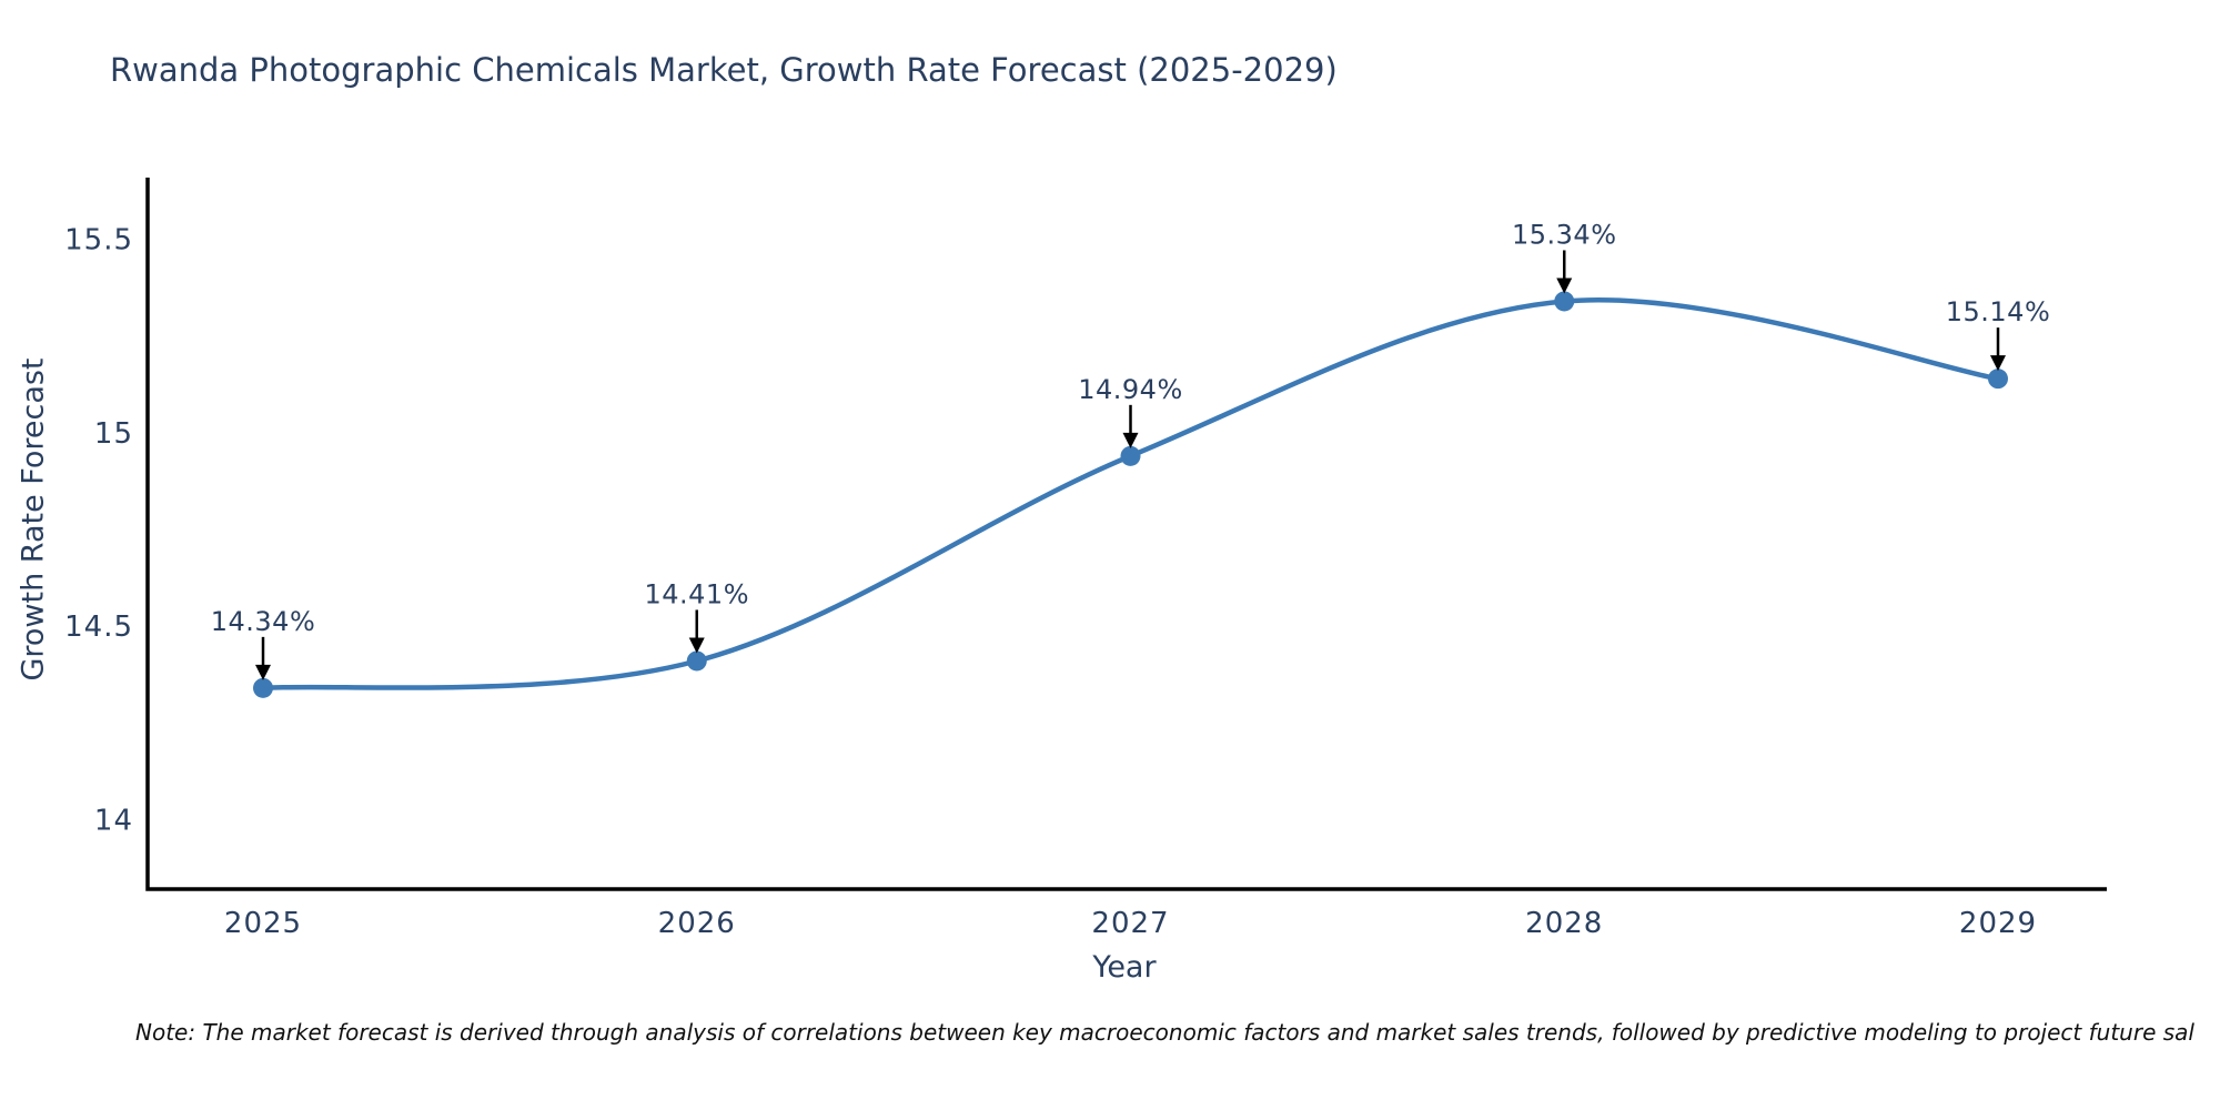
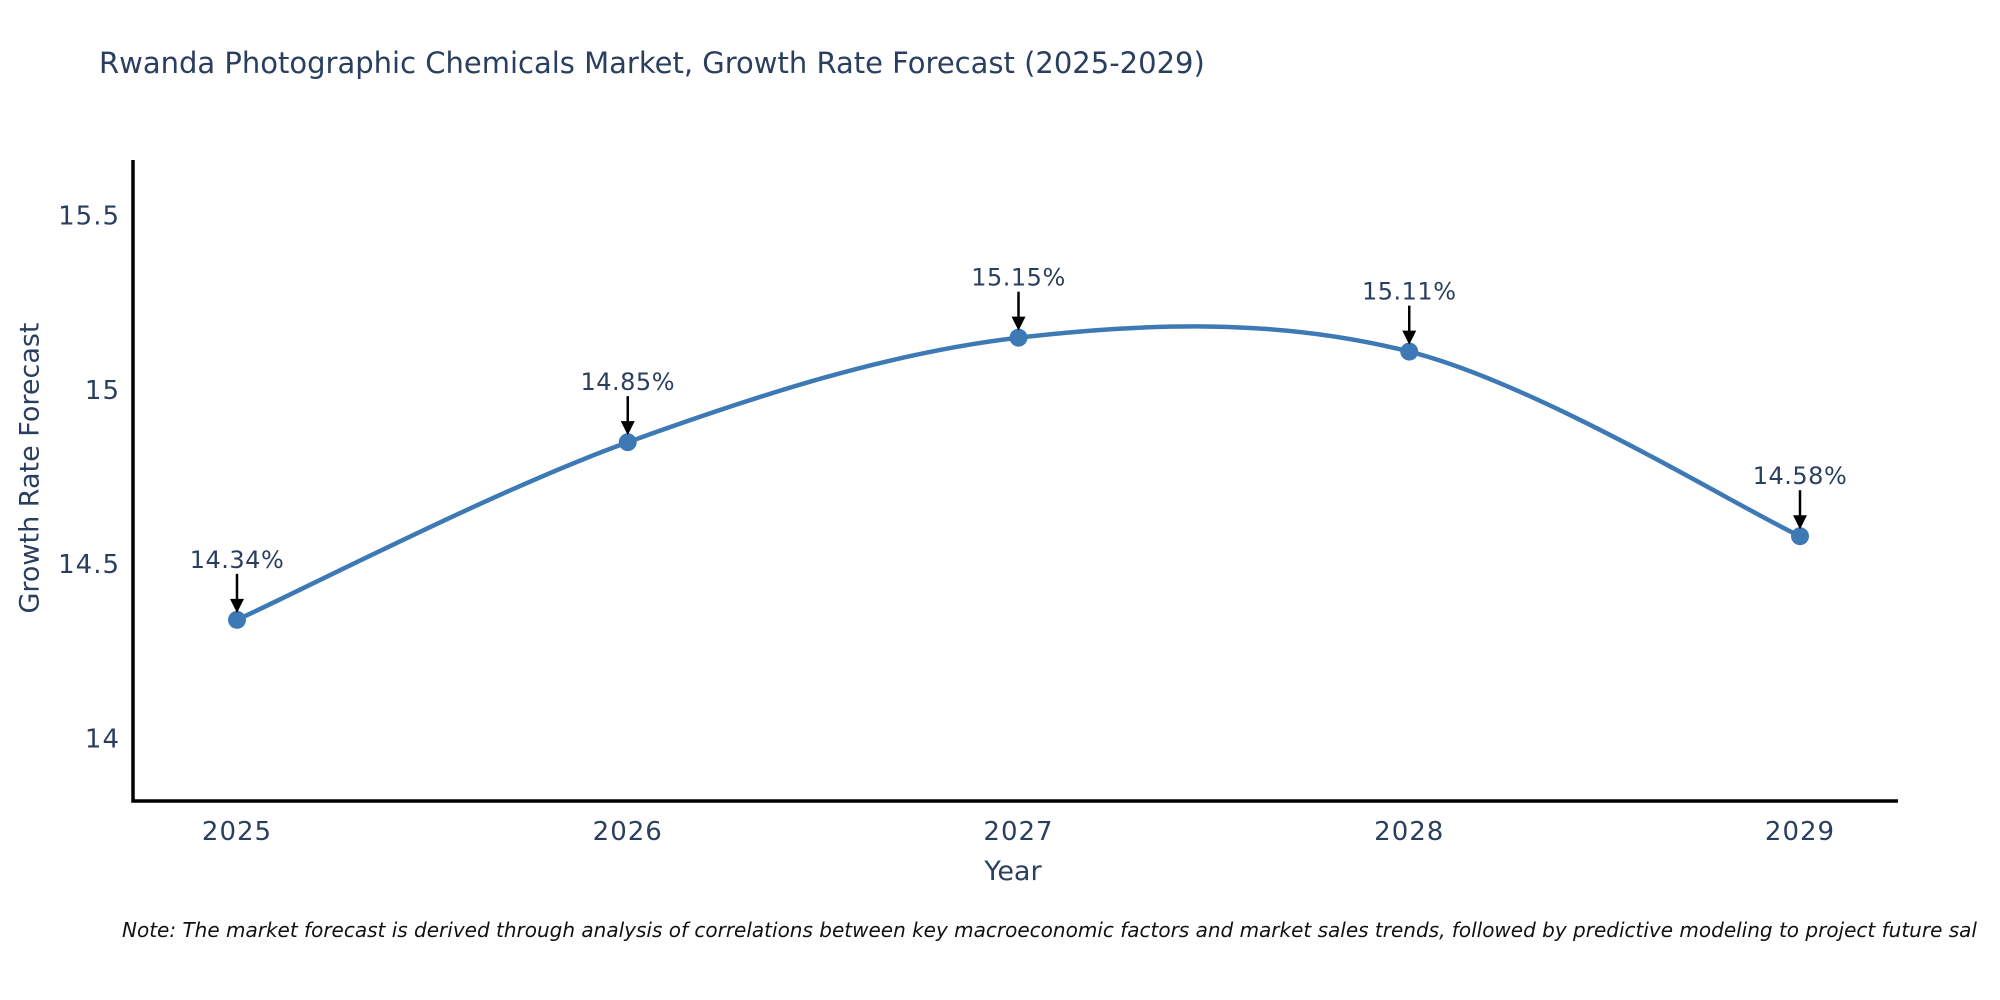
2026: 14.41% -> 14.85%
2027: 14.94% -> 15.15%
2028: 15.34% -> 15.11%
2029: 15.14% -> 14.58%
